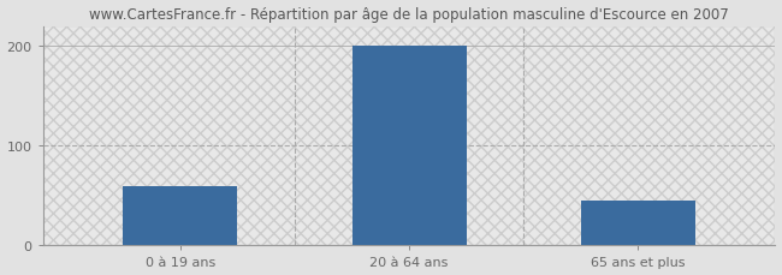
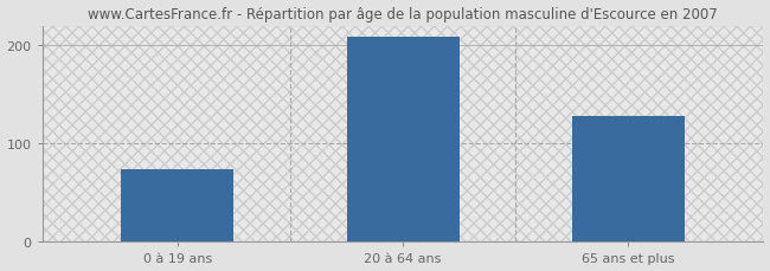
0 à 19 ans: 60 -> 74
20 à 64 ans: 200 -> 208
65 ans et plus: 45 -> 128
